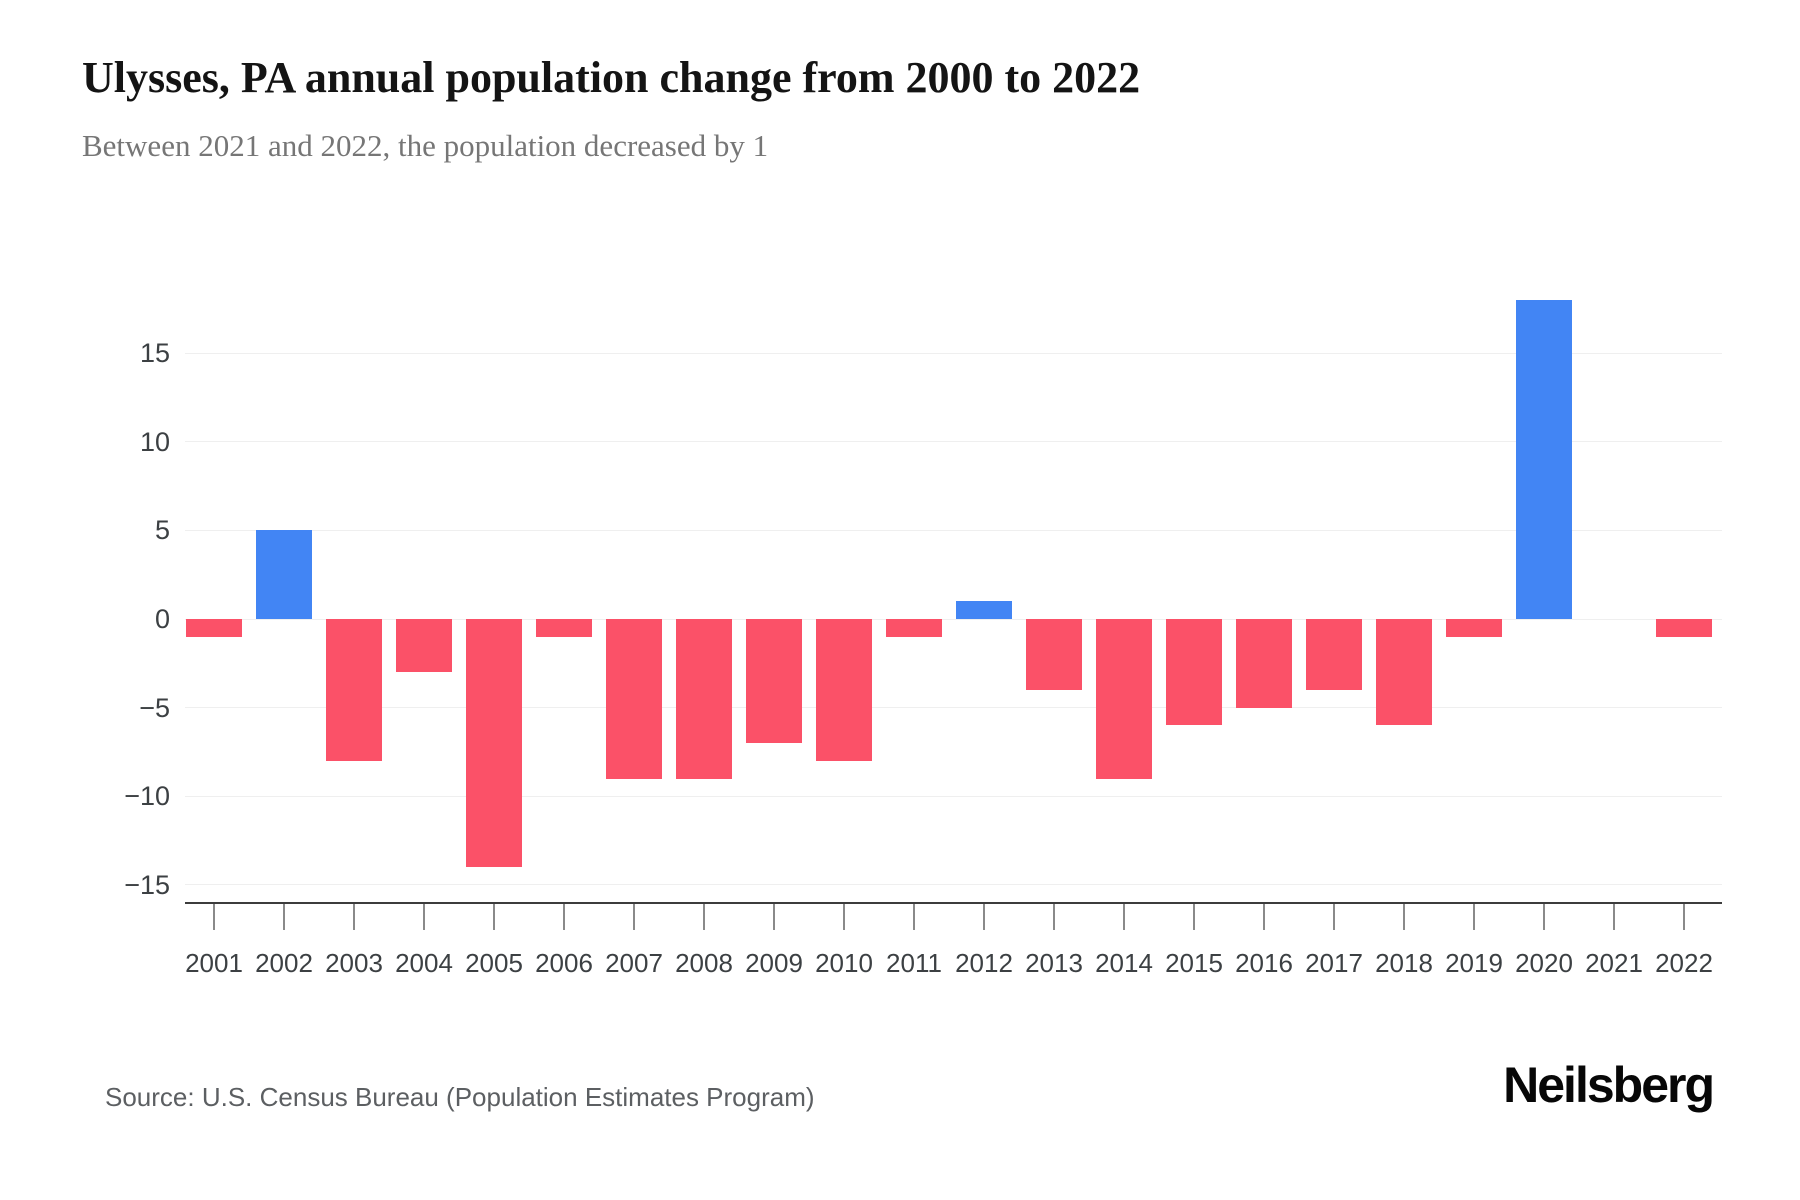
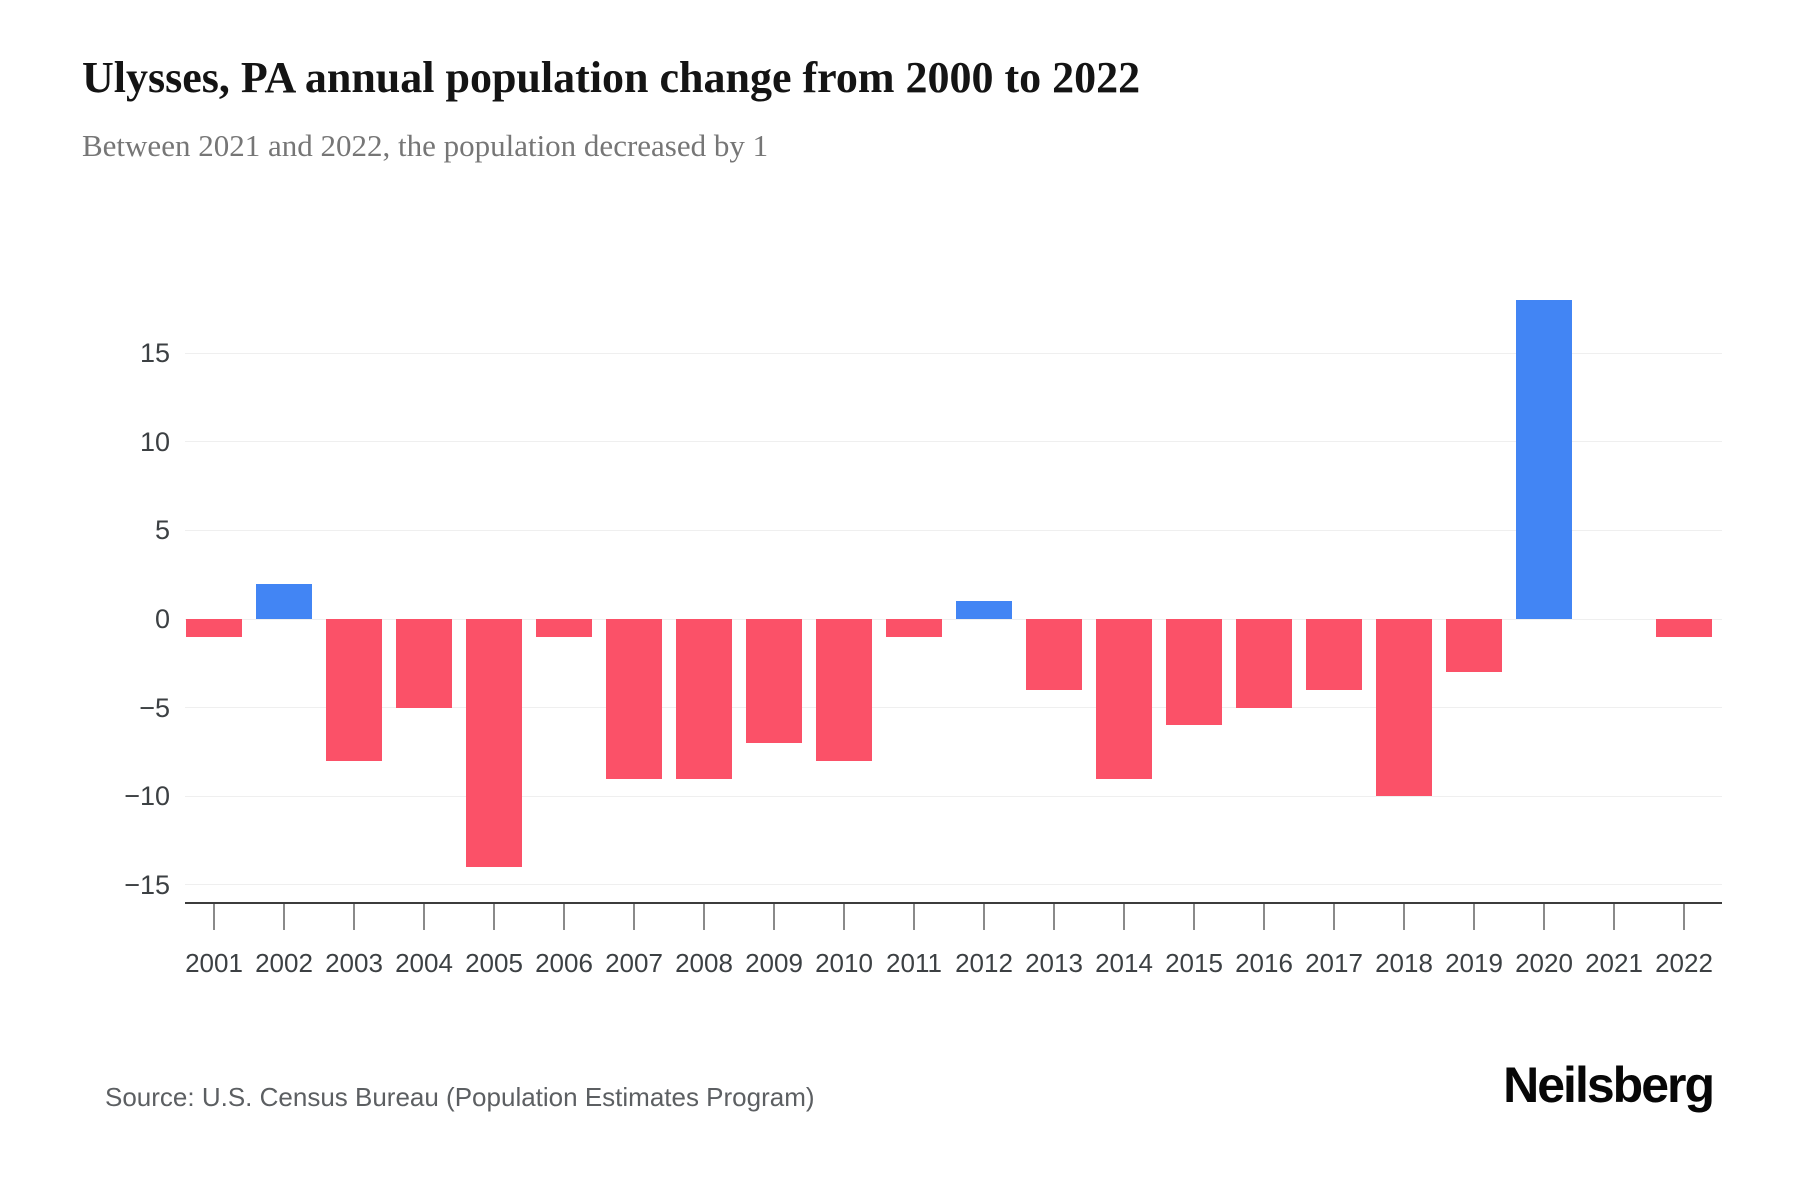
2002: 5 -> 2
2004: -3 -> -5
2018: -6 -> -10
2019: -1 -> -3
